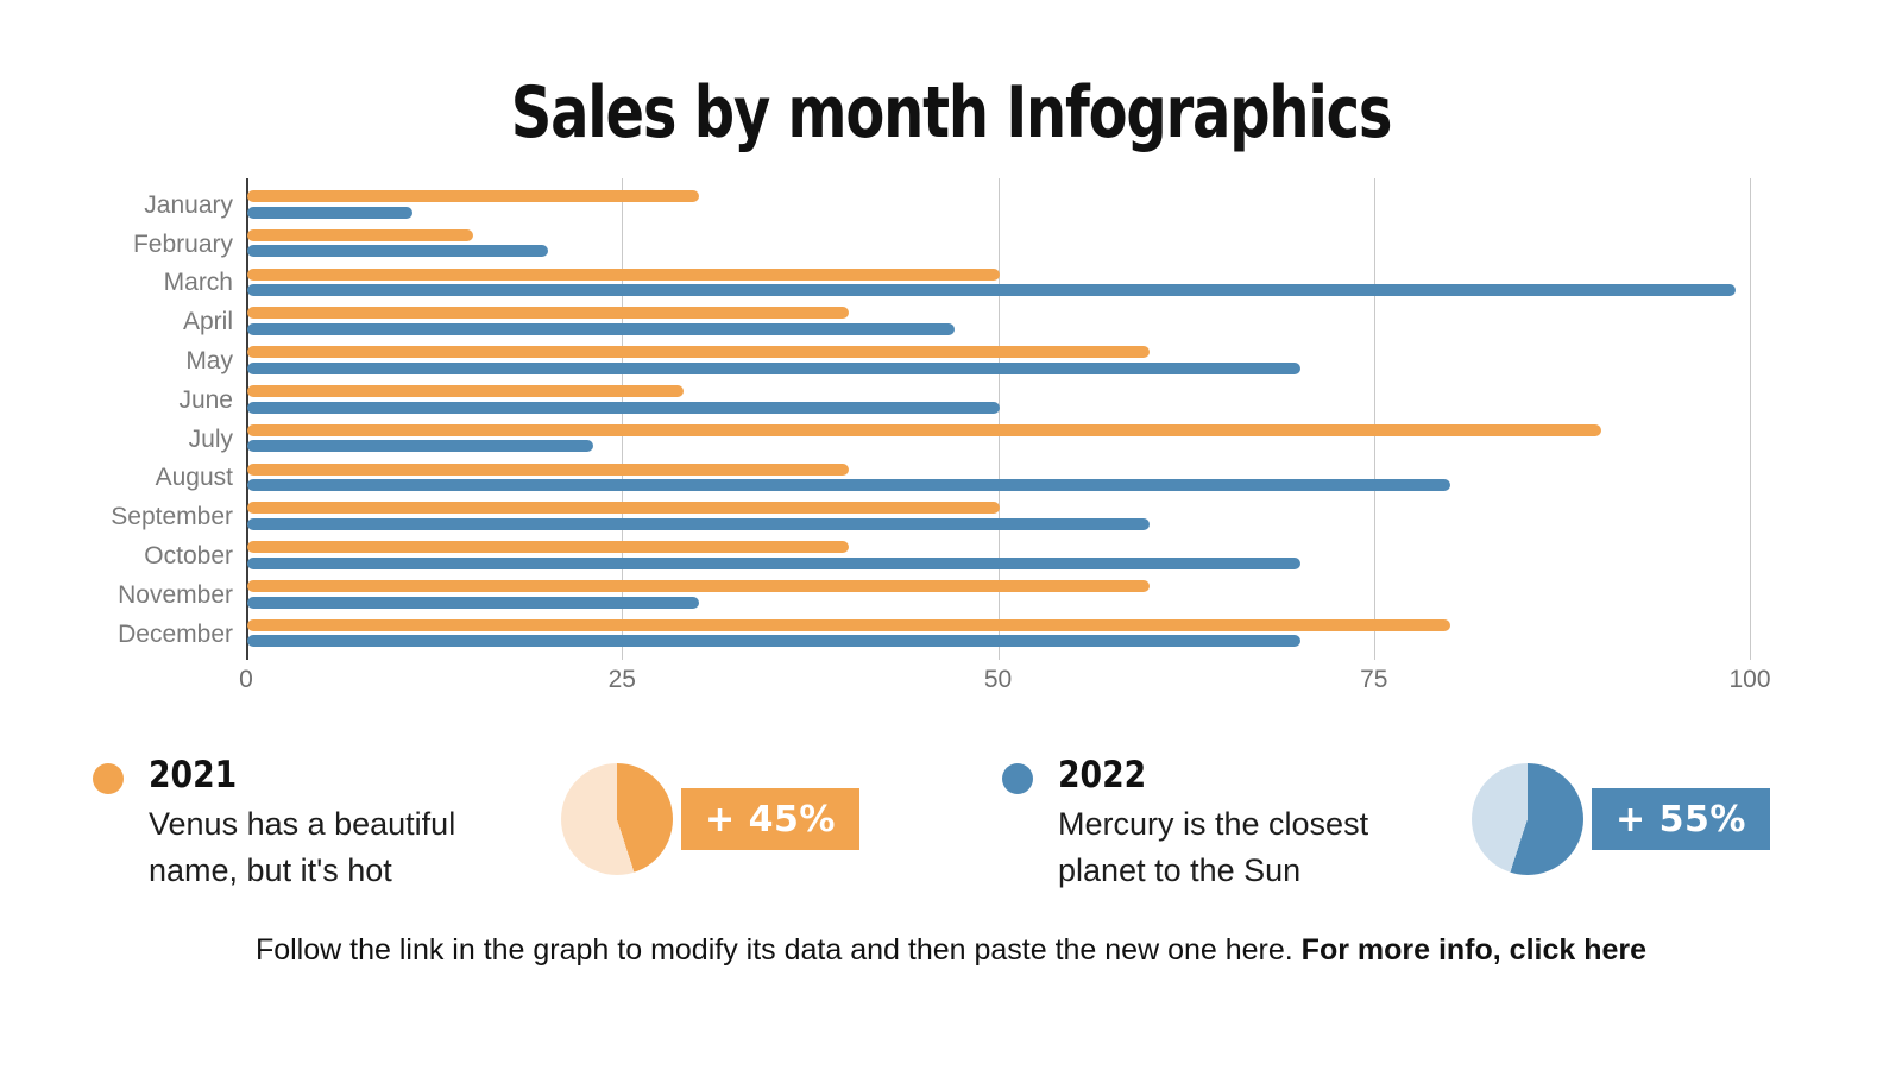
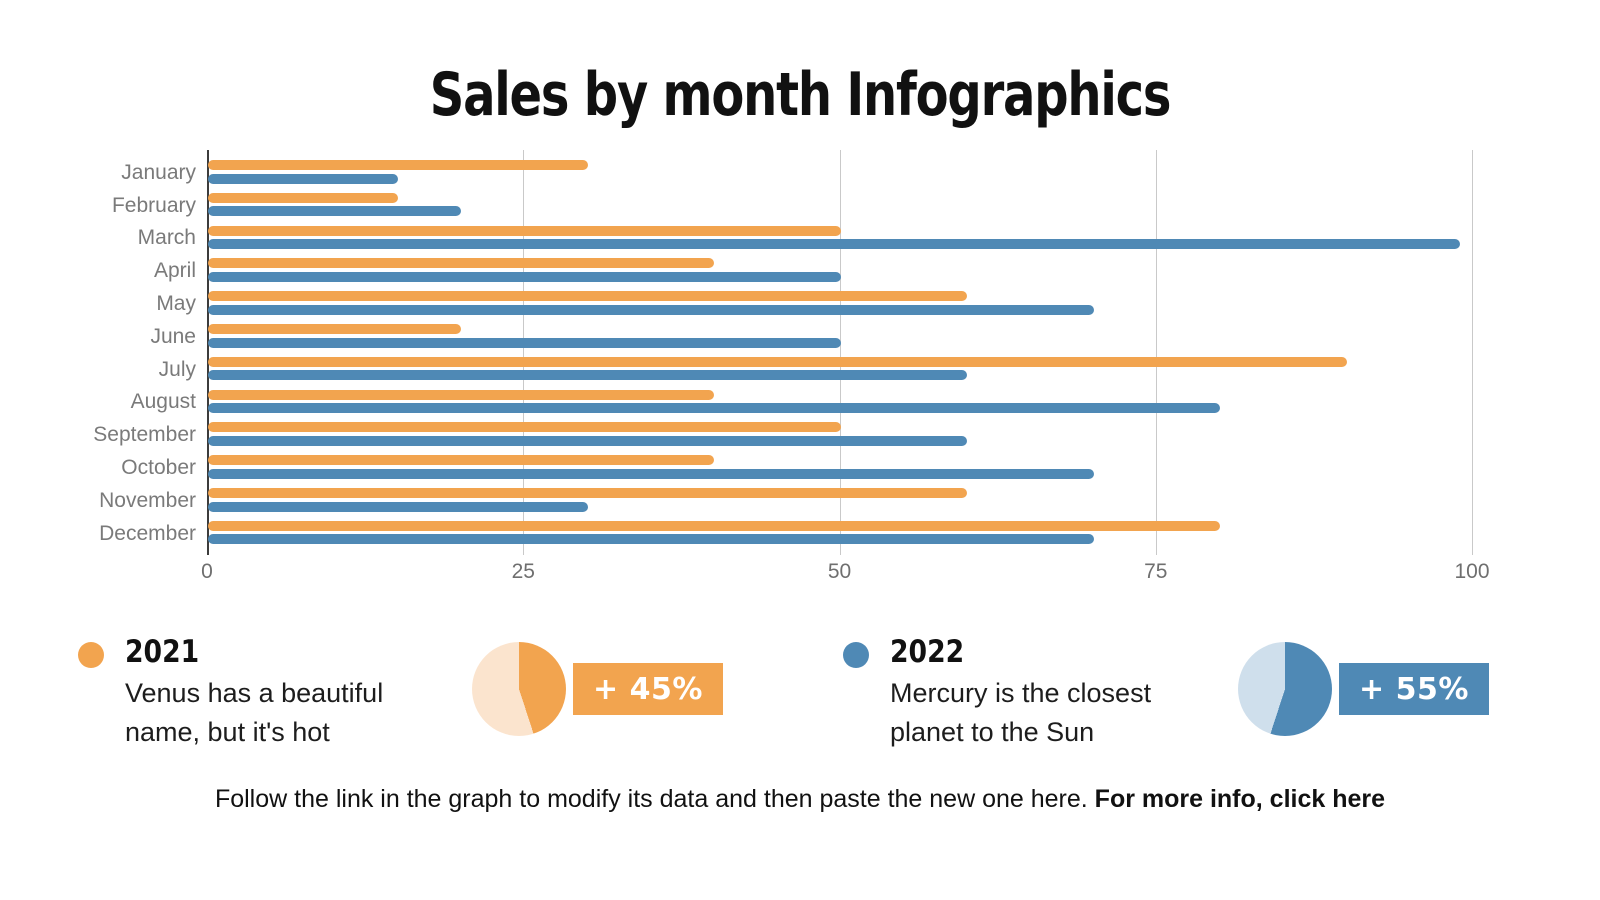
2022/January: 11 -> 15
2022/April: 47 -> 50
2021/June: 29 -> 20
2022/July: 23 -> 60
